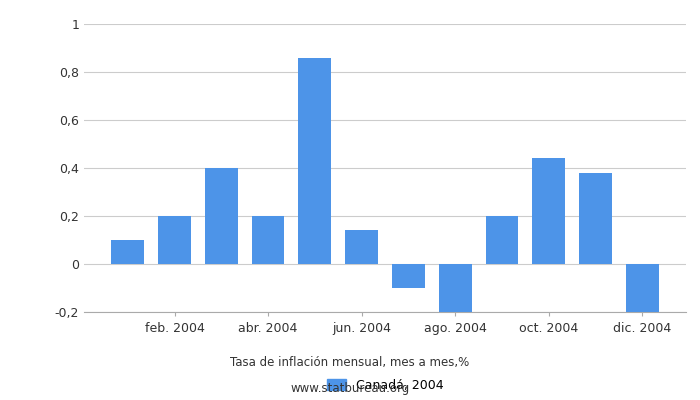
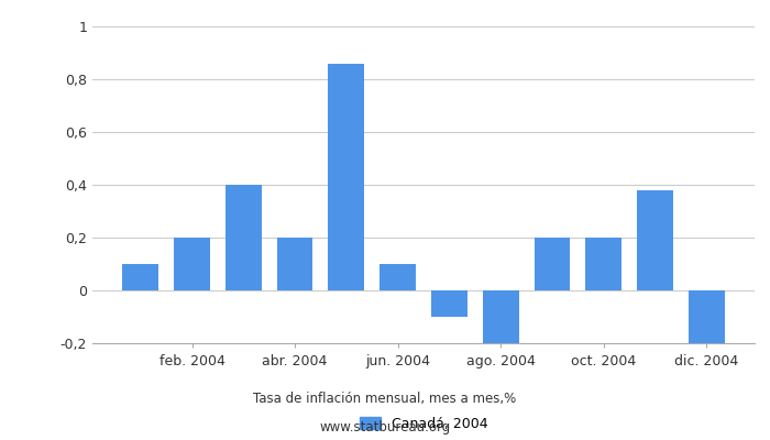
jun. 2004: 0,14 -> 0,10
oct. 2004: 0,44 -> 0,20
